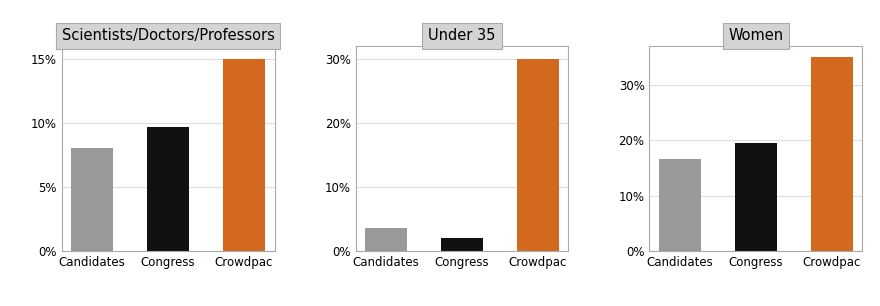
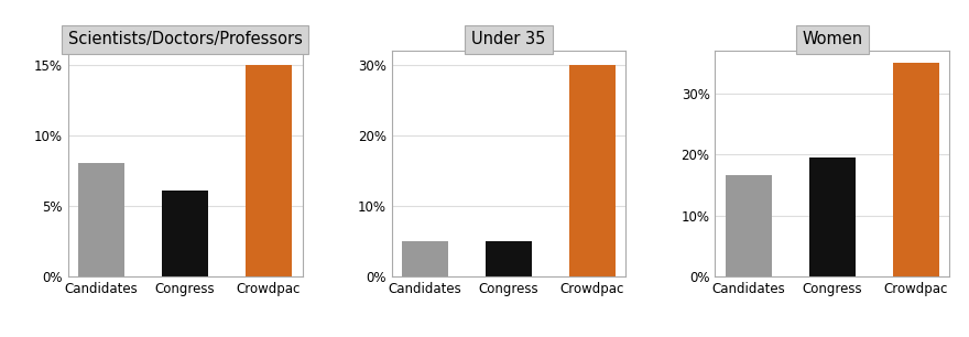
Scientists/Doctors/Professors/Congress: 9.7% -> 6.1%
Under 35/Candidates: 3.5% -> 5.0%
Under 35/Congress: 2.0% -> 5.0%
